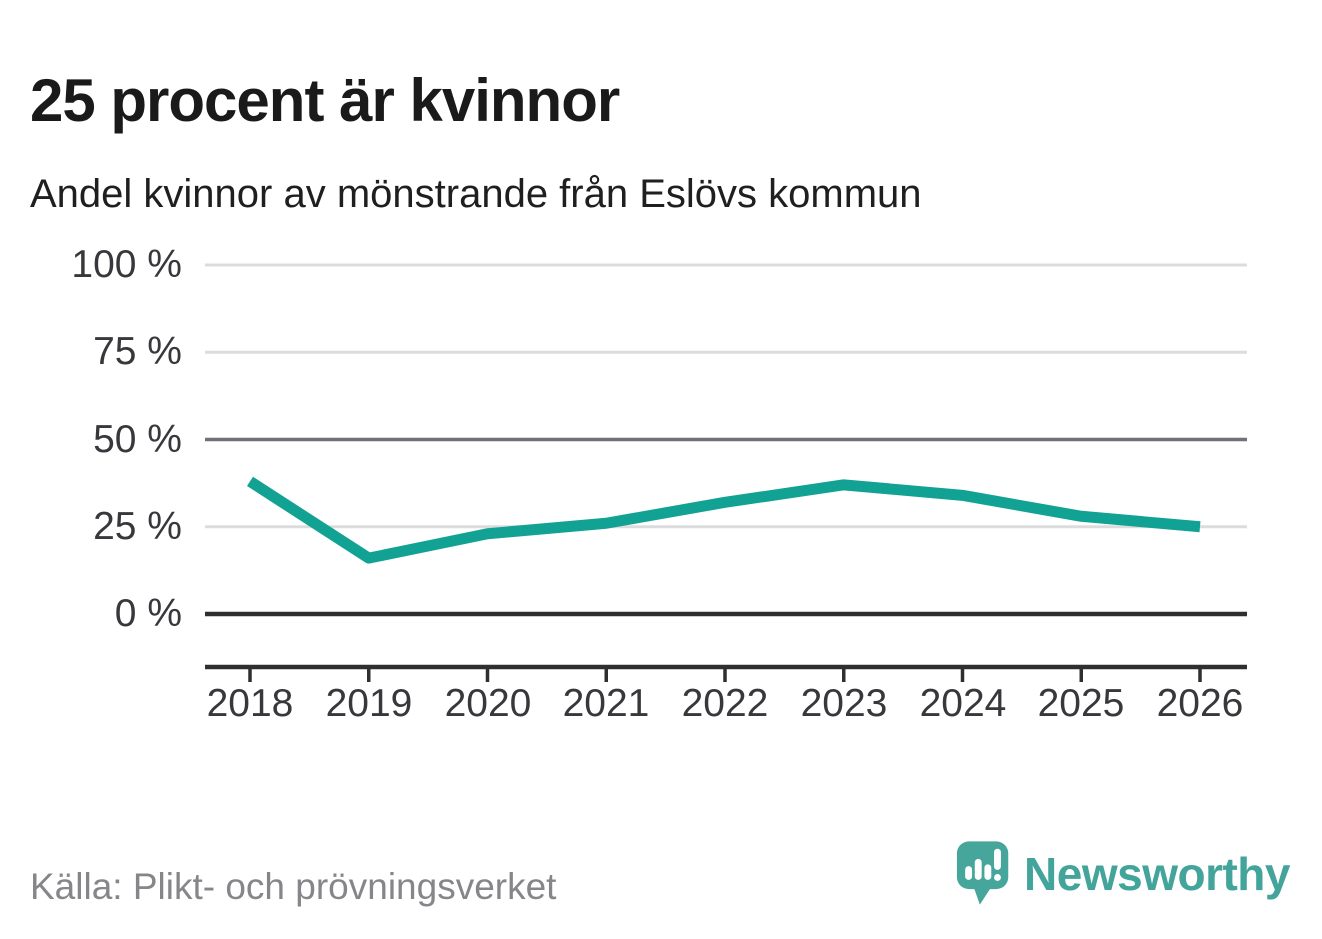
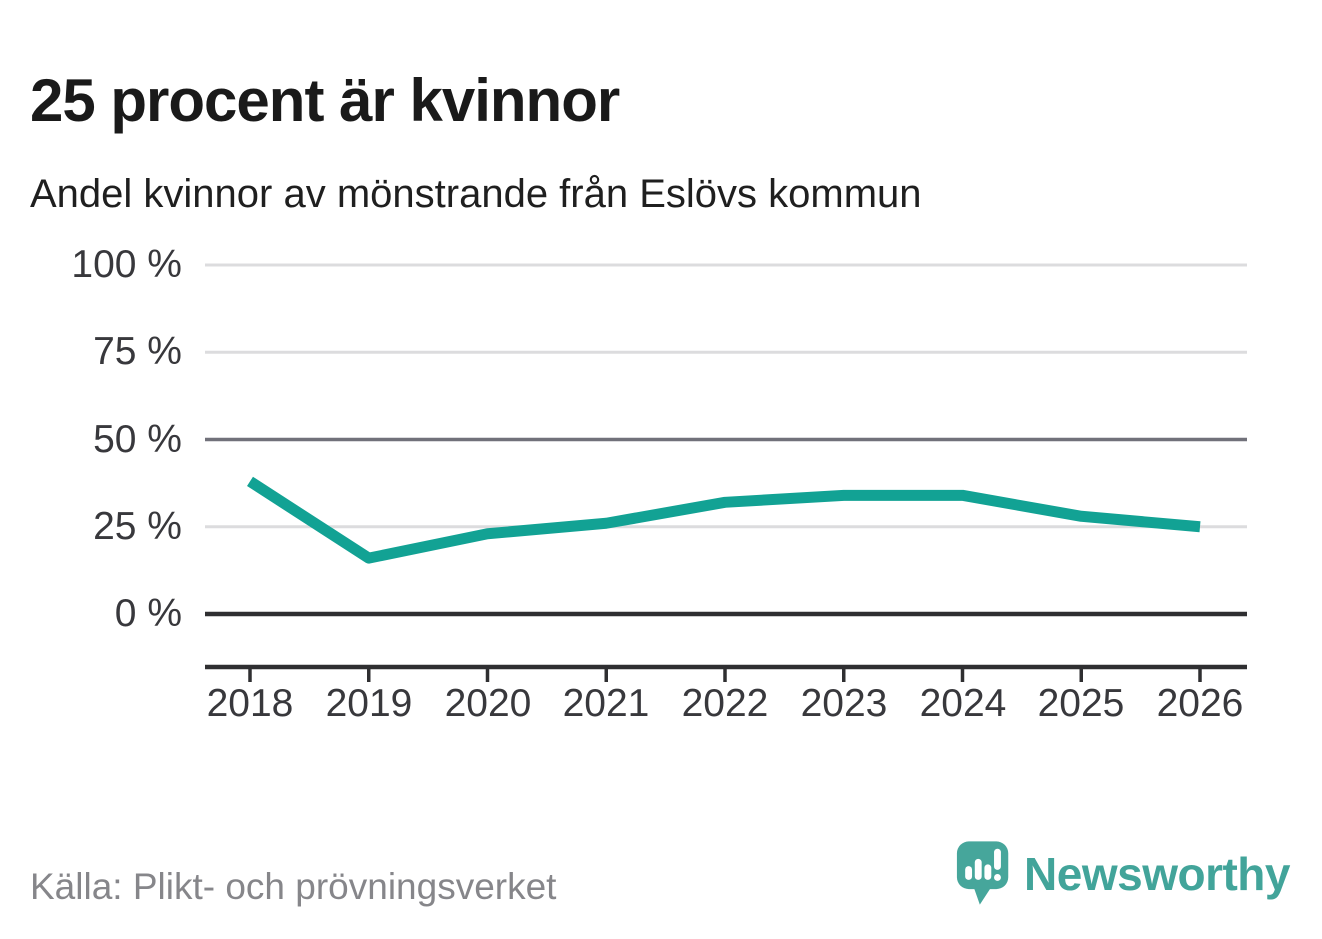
2023: 37% -> 34%
